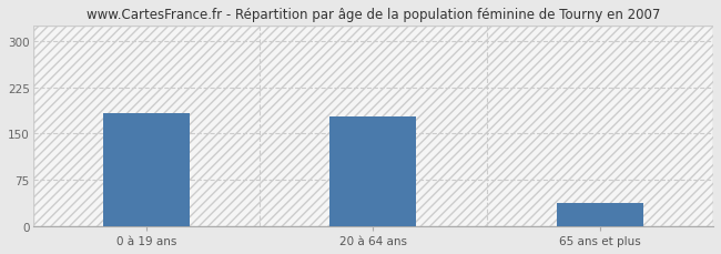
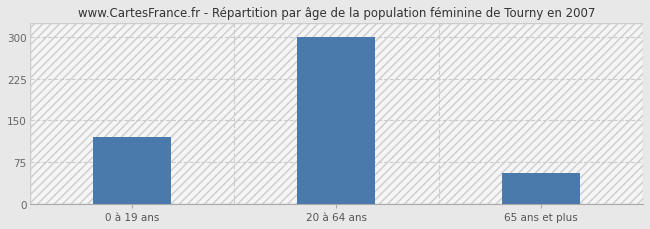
0 à 19 ans: 182 -> 120
20 à 64 ans: 178 -> 300
65 ans et plus: 38 -> 55
